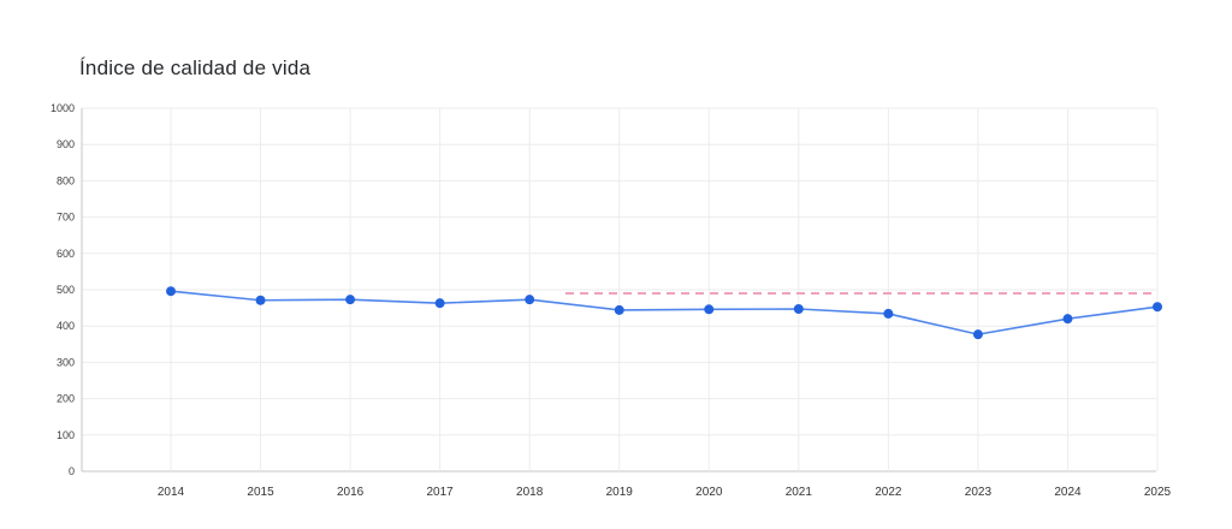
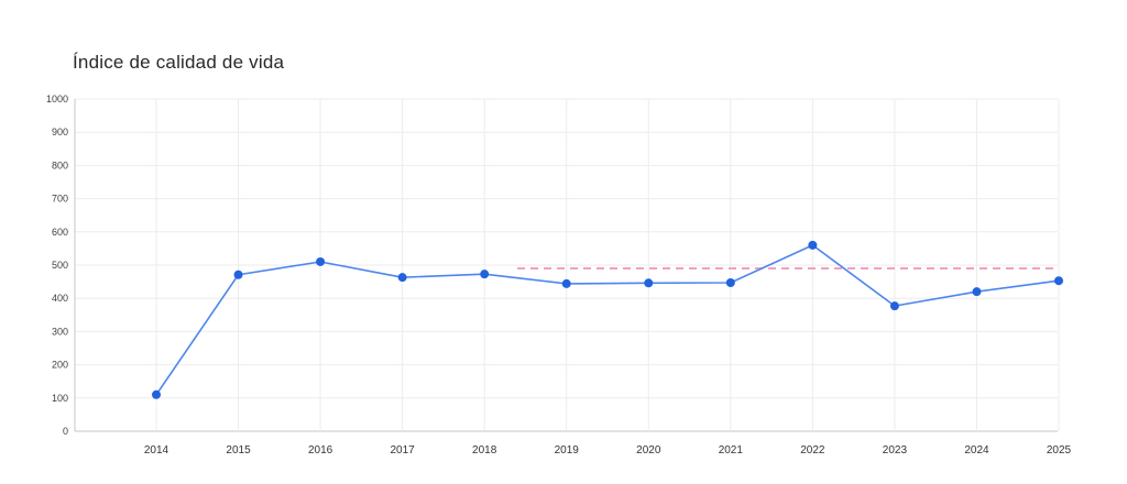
2014: 500 -> 110
2016: 470 -> 510
2022: 430 -> 560
